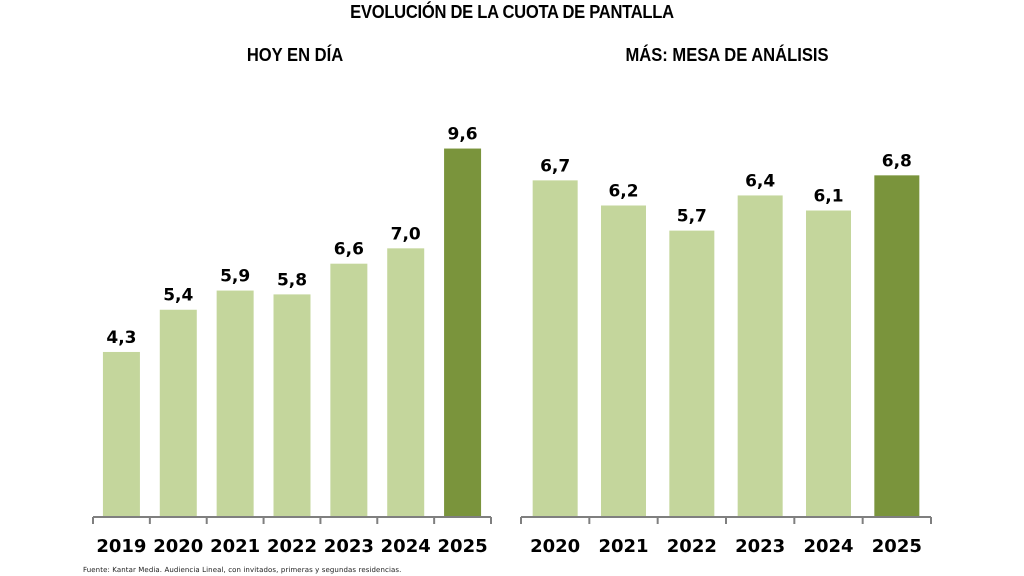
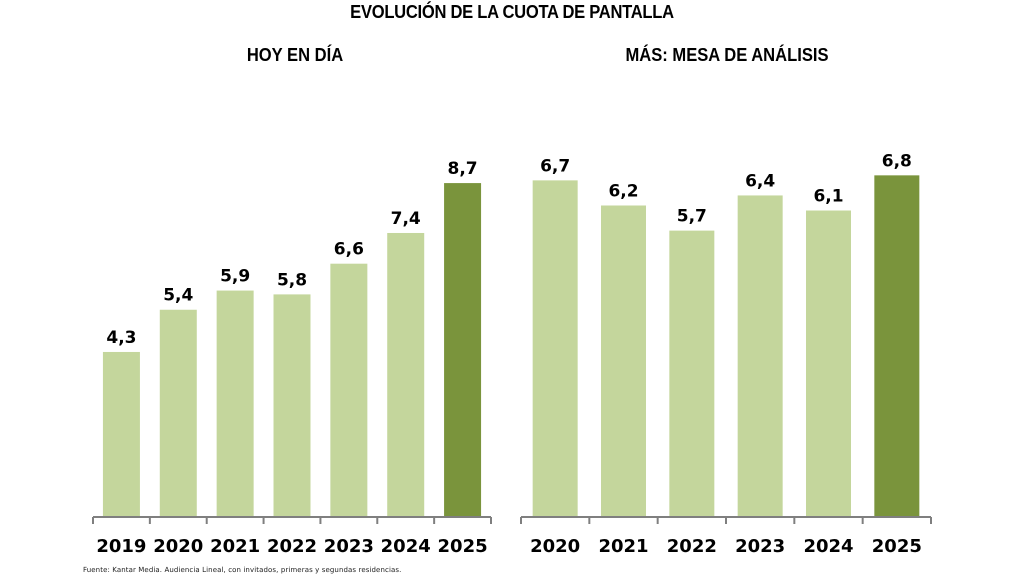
HOY EN DÍA/2024: 7,0 -> 7,4
HOY EN DÍA/2025: 9,6 -> 8,7
